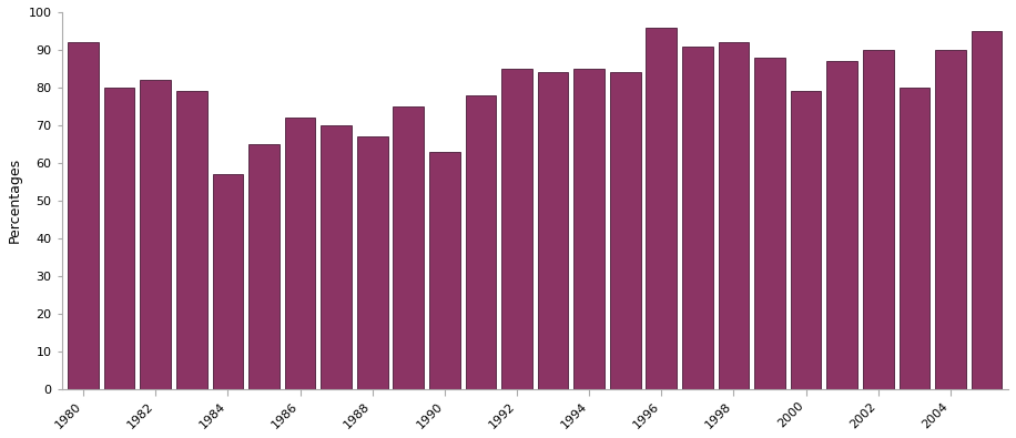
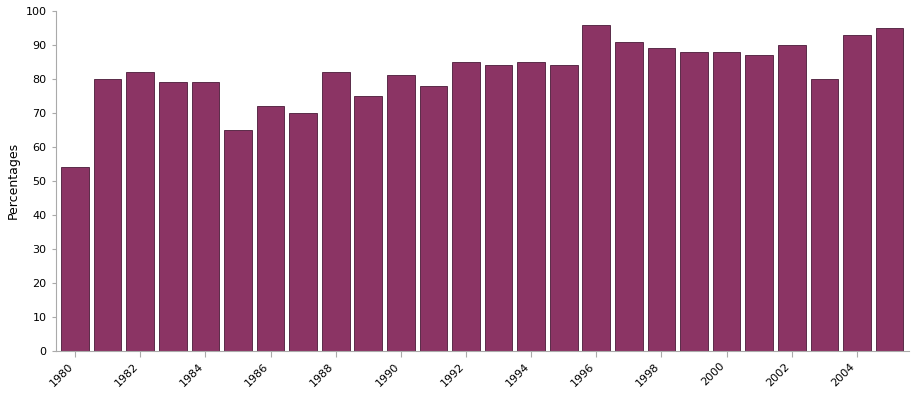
1980: 92 -> 54
1984: 57 -> 79
1988: 67 -> 82
1990: 63 -> 81
1998: 92 -> 89
2000: 79 -> 88
2004: 90 -> 93
